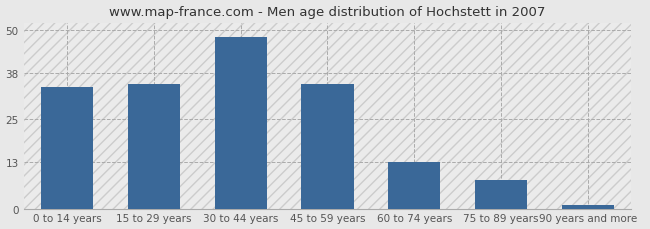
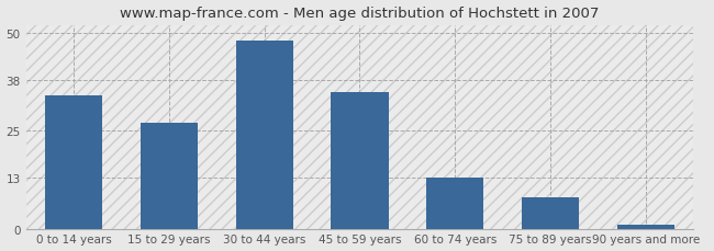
15 to 29 years: 35 -> 27
